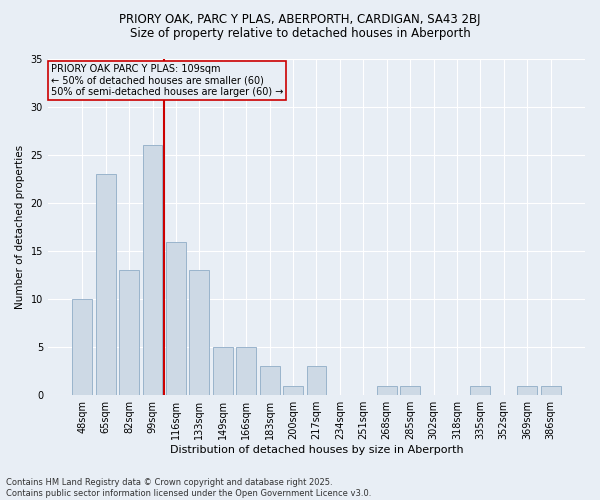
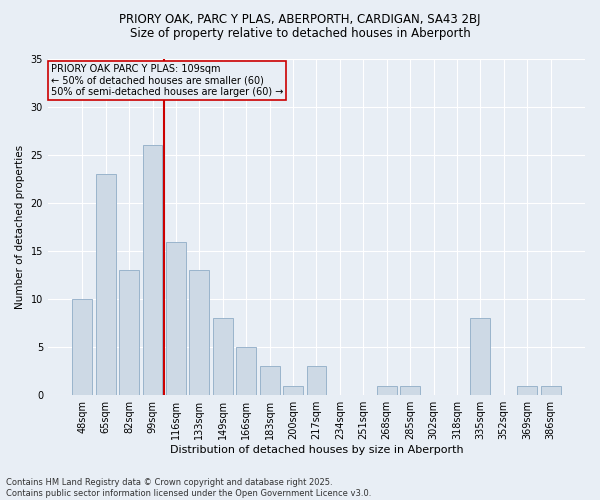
149sqm: 5 -> 8
335sqm: 1 -> 8
